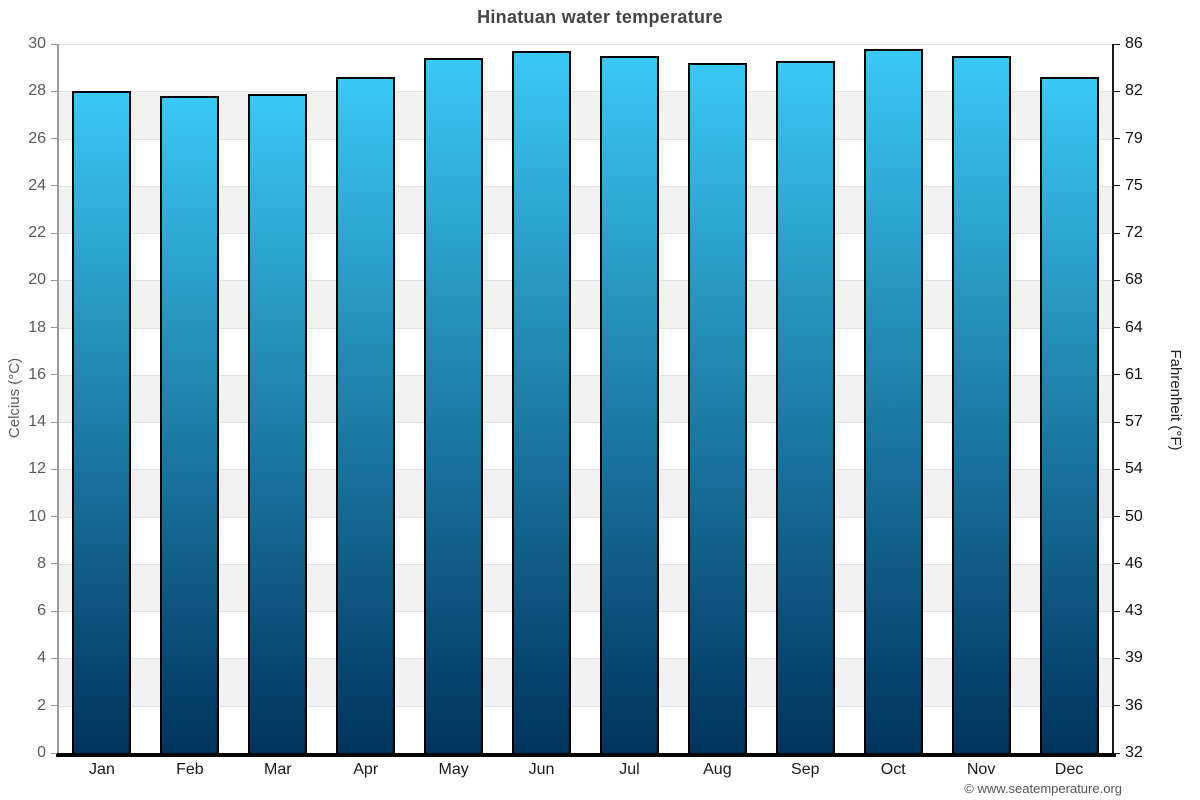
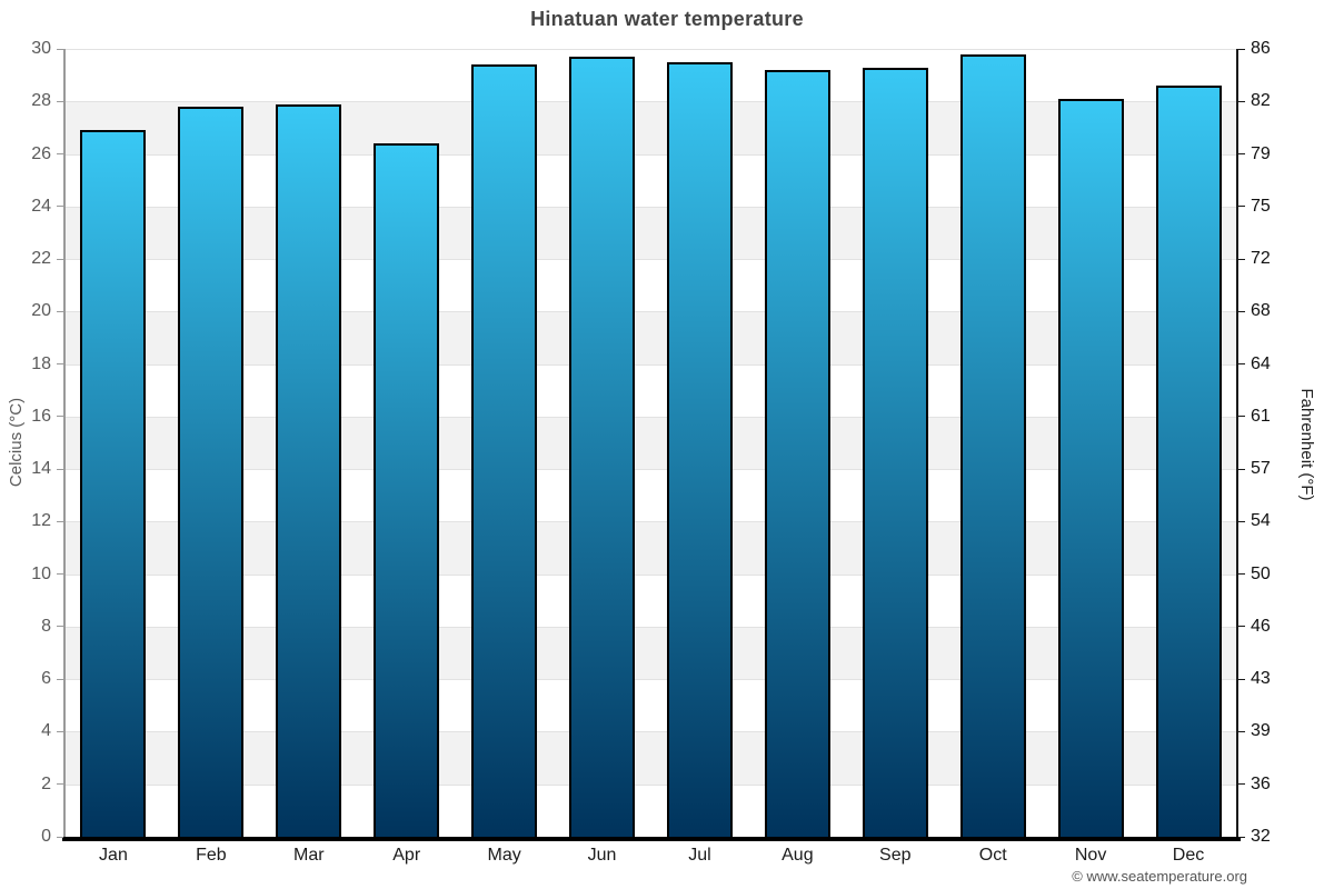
Jan: 28.0 -> 26.9
Apr: 28.6 -> 26.4
Nov: 29.5 -> 28.1
